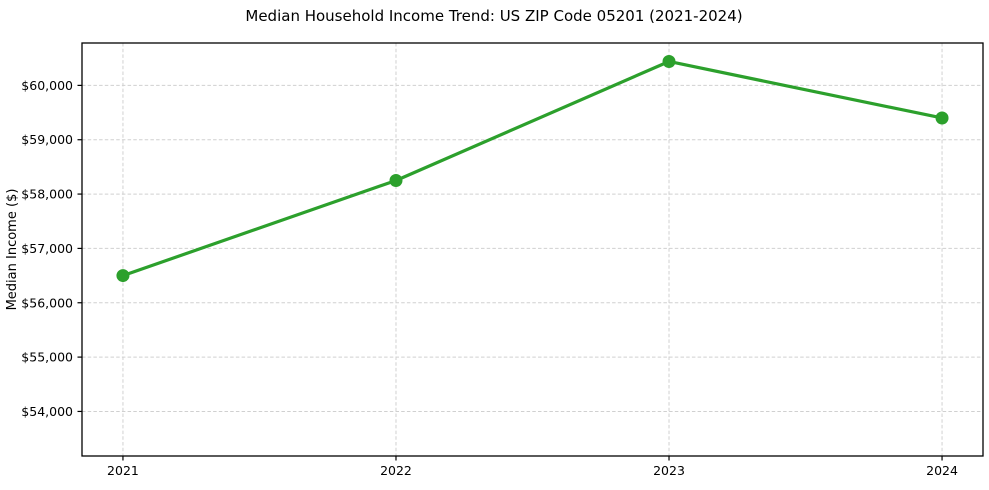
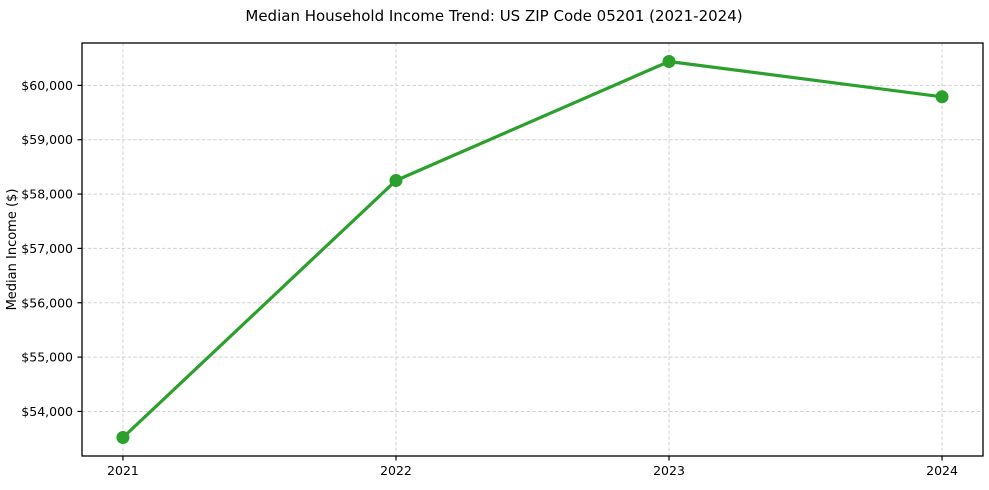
2021: $56500 -> $53500
2024: $59400 -> $59800
